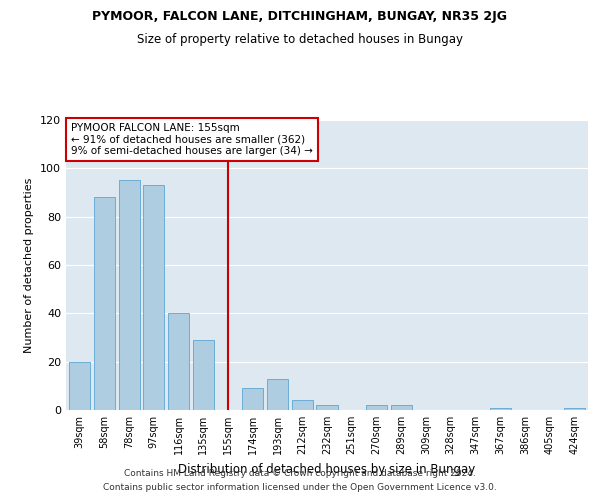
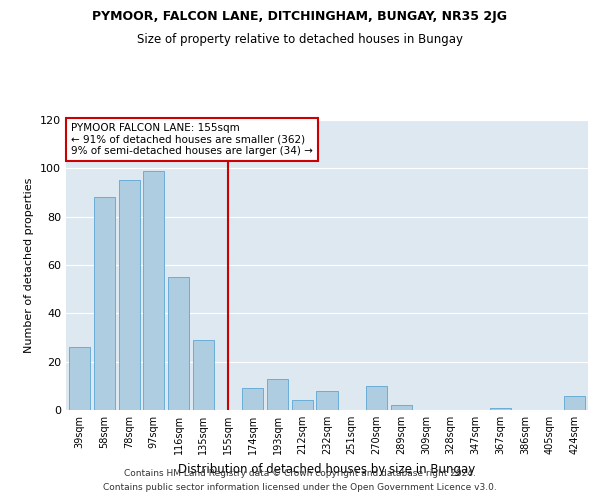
39sqm: 20 -> 26
97sqm: 93 -> 99
116sqm: 40 -> 55
232sqm: 2 -> 8
270sqm: 2 -> 10
424sqm: 1 -> 6
